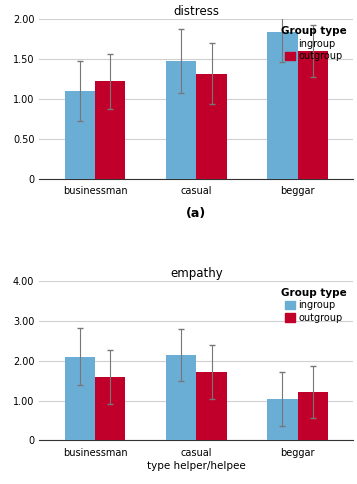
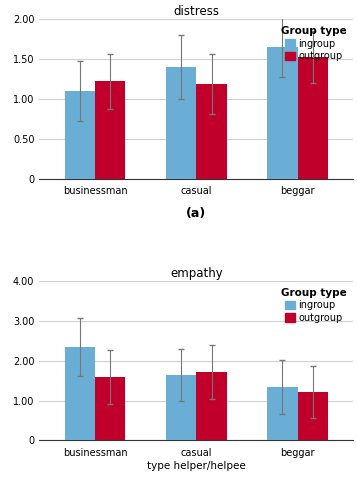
distress/ingroup/casual: 1.48 -> 1.40
distress/outgroup/casual: 1.32 -> 1.19
distress/ingroup/beggar: 1.84 -> 1.65
distress/outgroup/beggar: 1.60 -> 1.53
empathy/ingroup/businessman: 2.10 -> 2.35
empathy/ingroup/casual: 2.15 -> 1.65
empathy/ingroup/beggar: 1.05 -> 1.35
